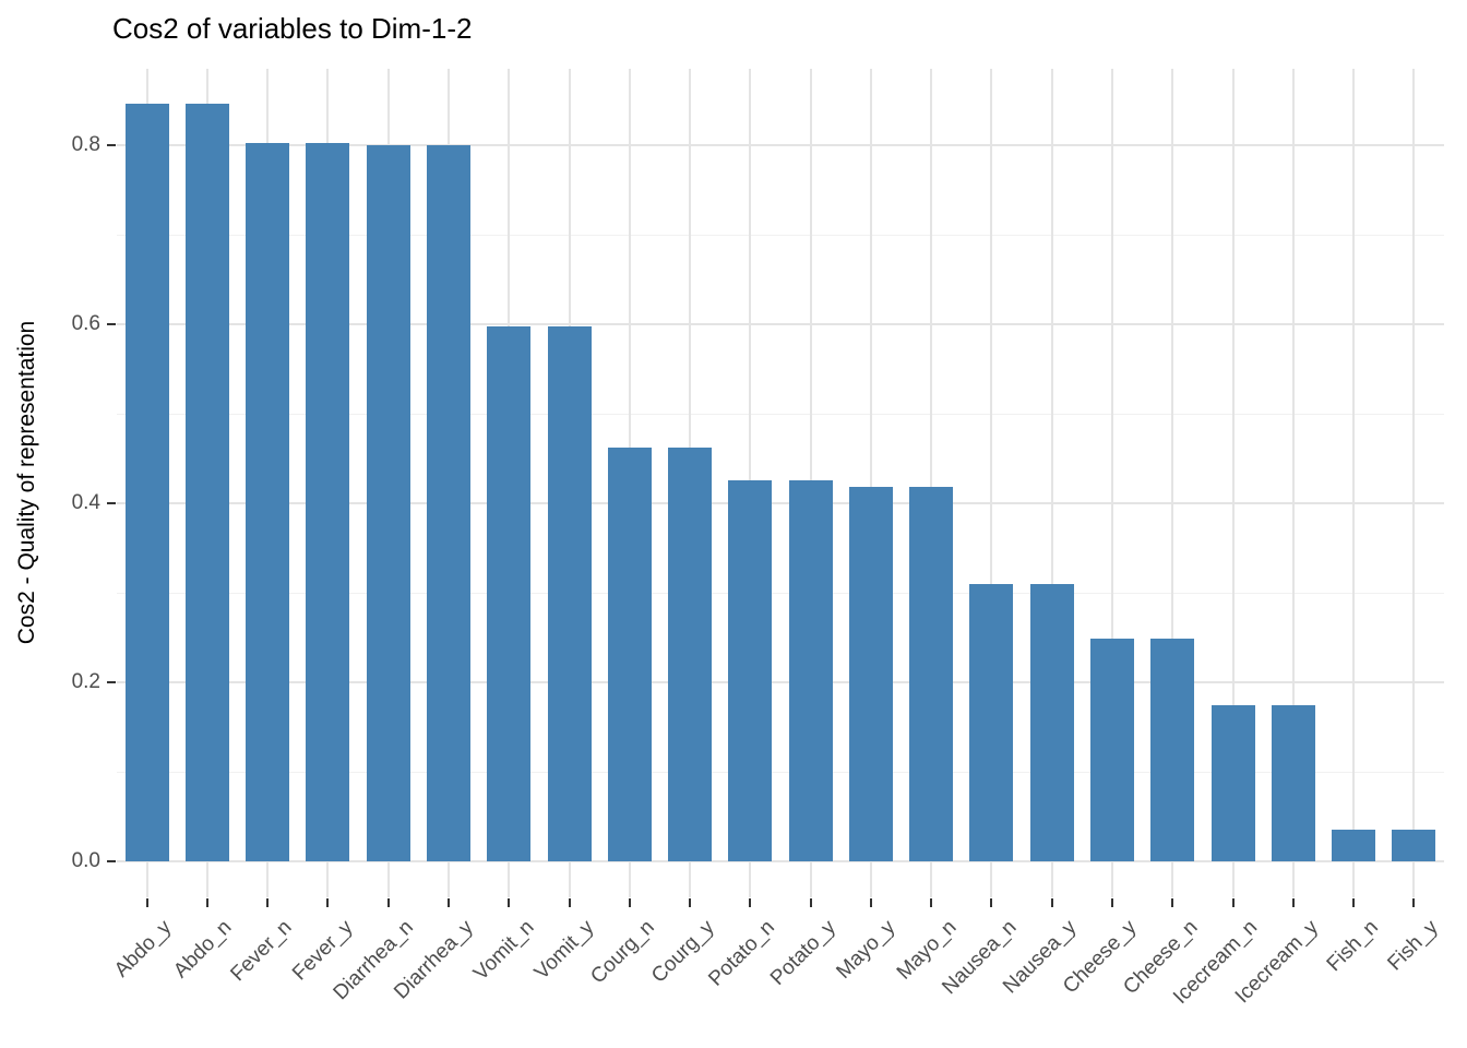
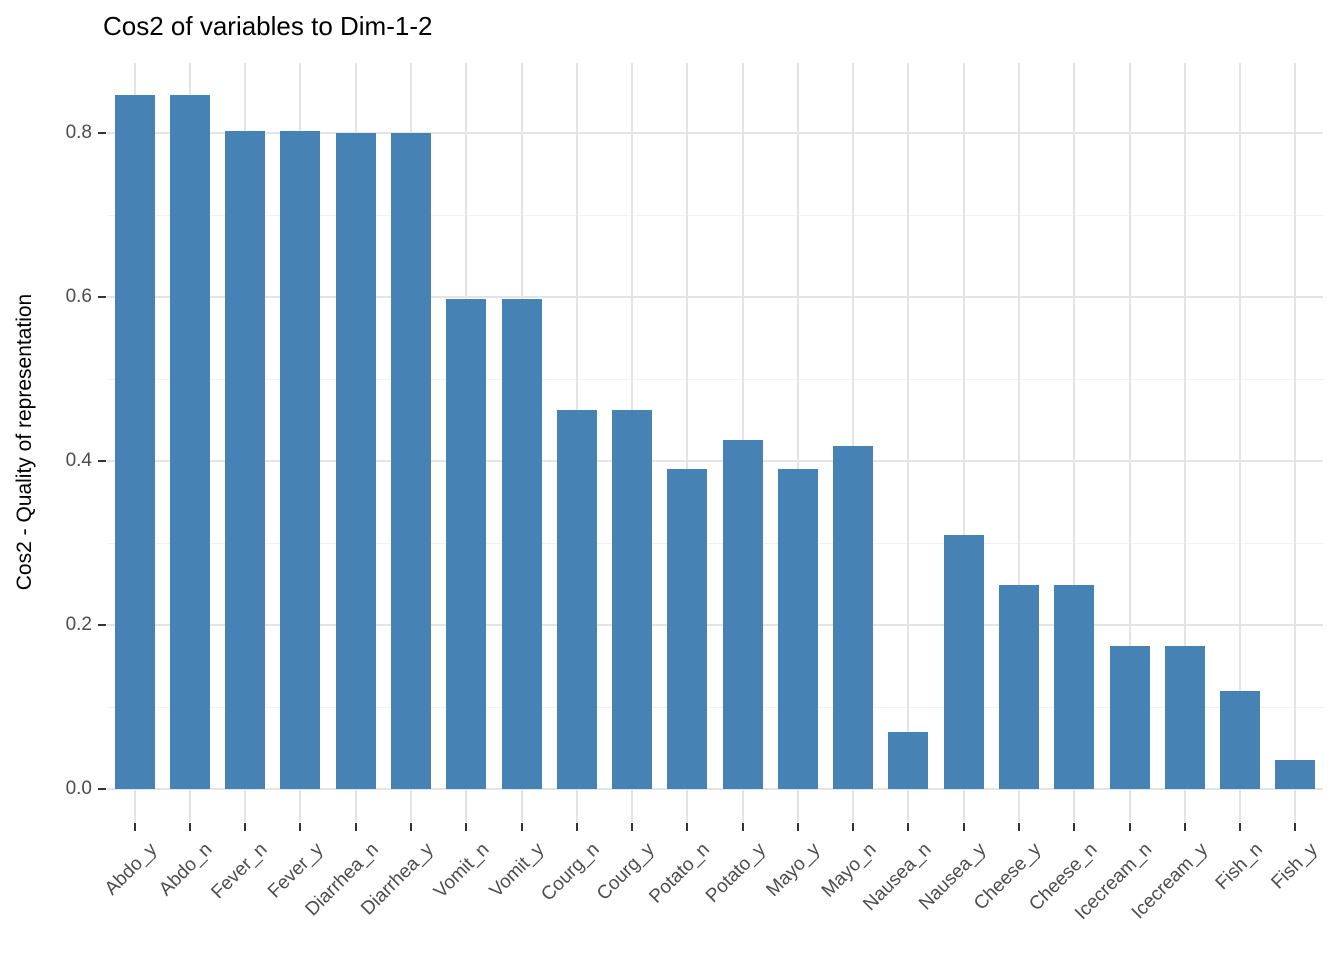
Potato_n: 0.43 -> 0.39
Mayo_y: 0.42 -> 0.39
Nausea_n: 0.31 -> 0.07
Fish_n: 0.04 -> 0.12
